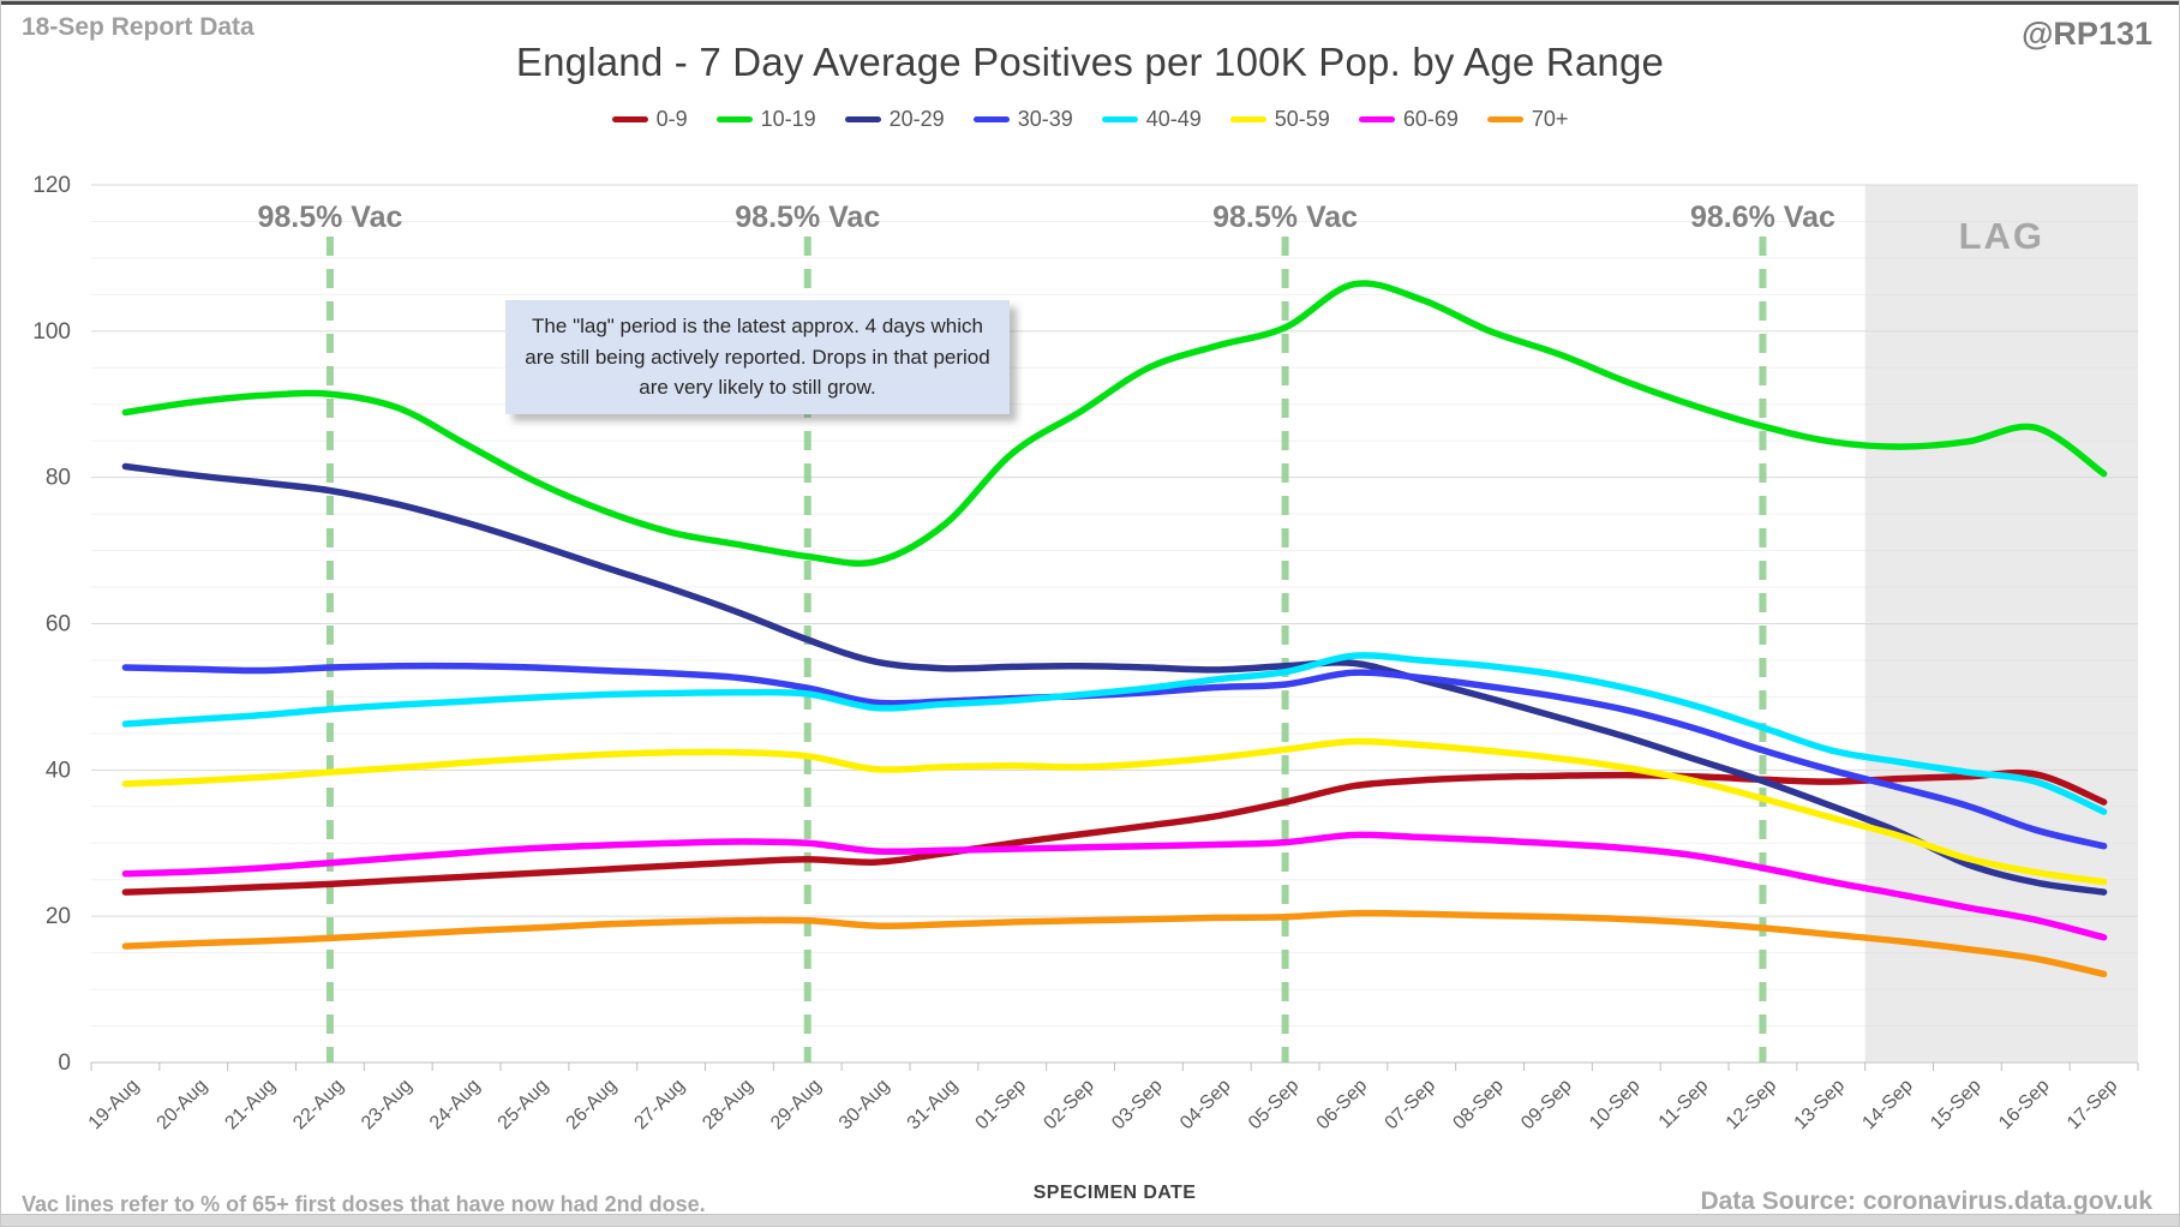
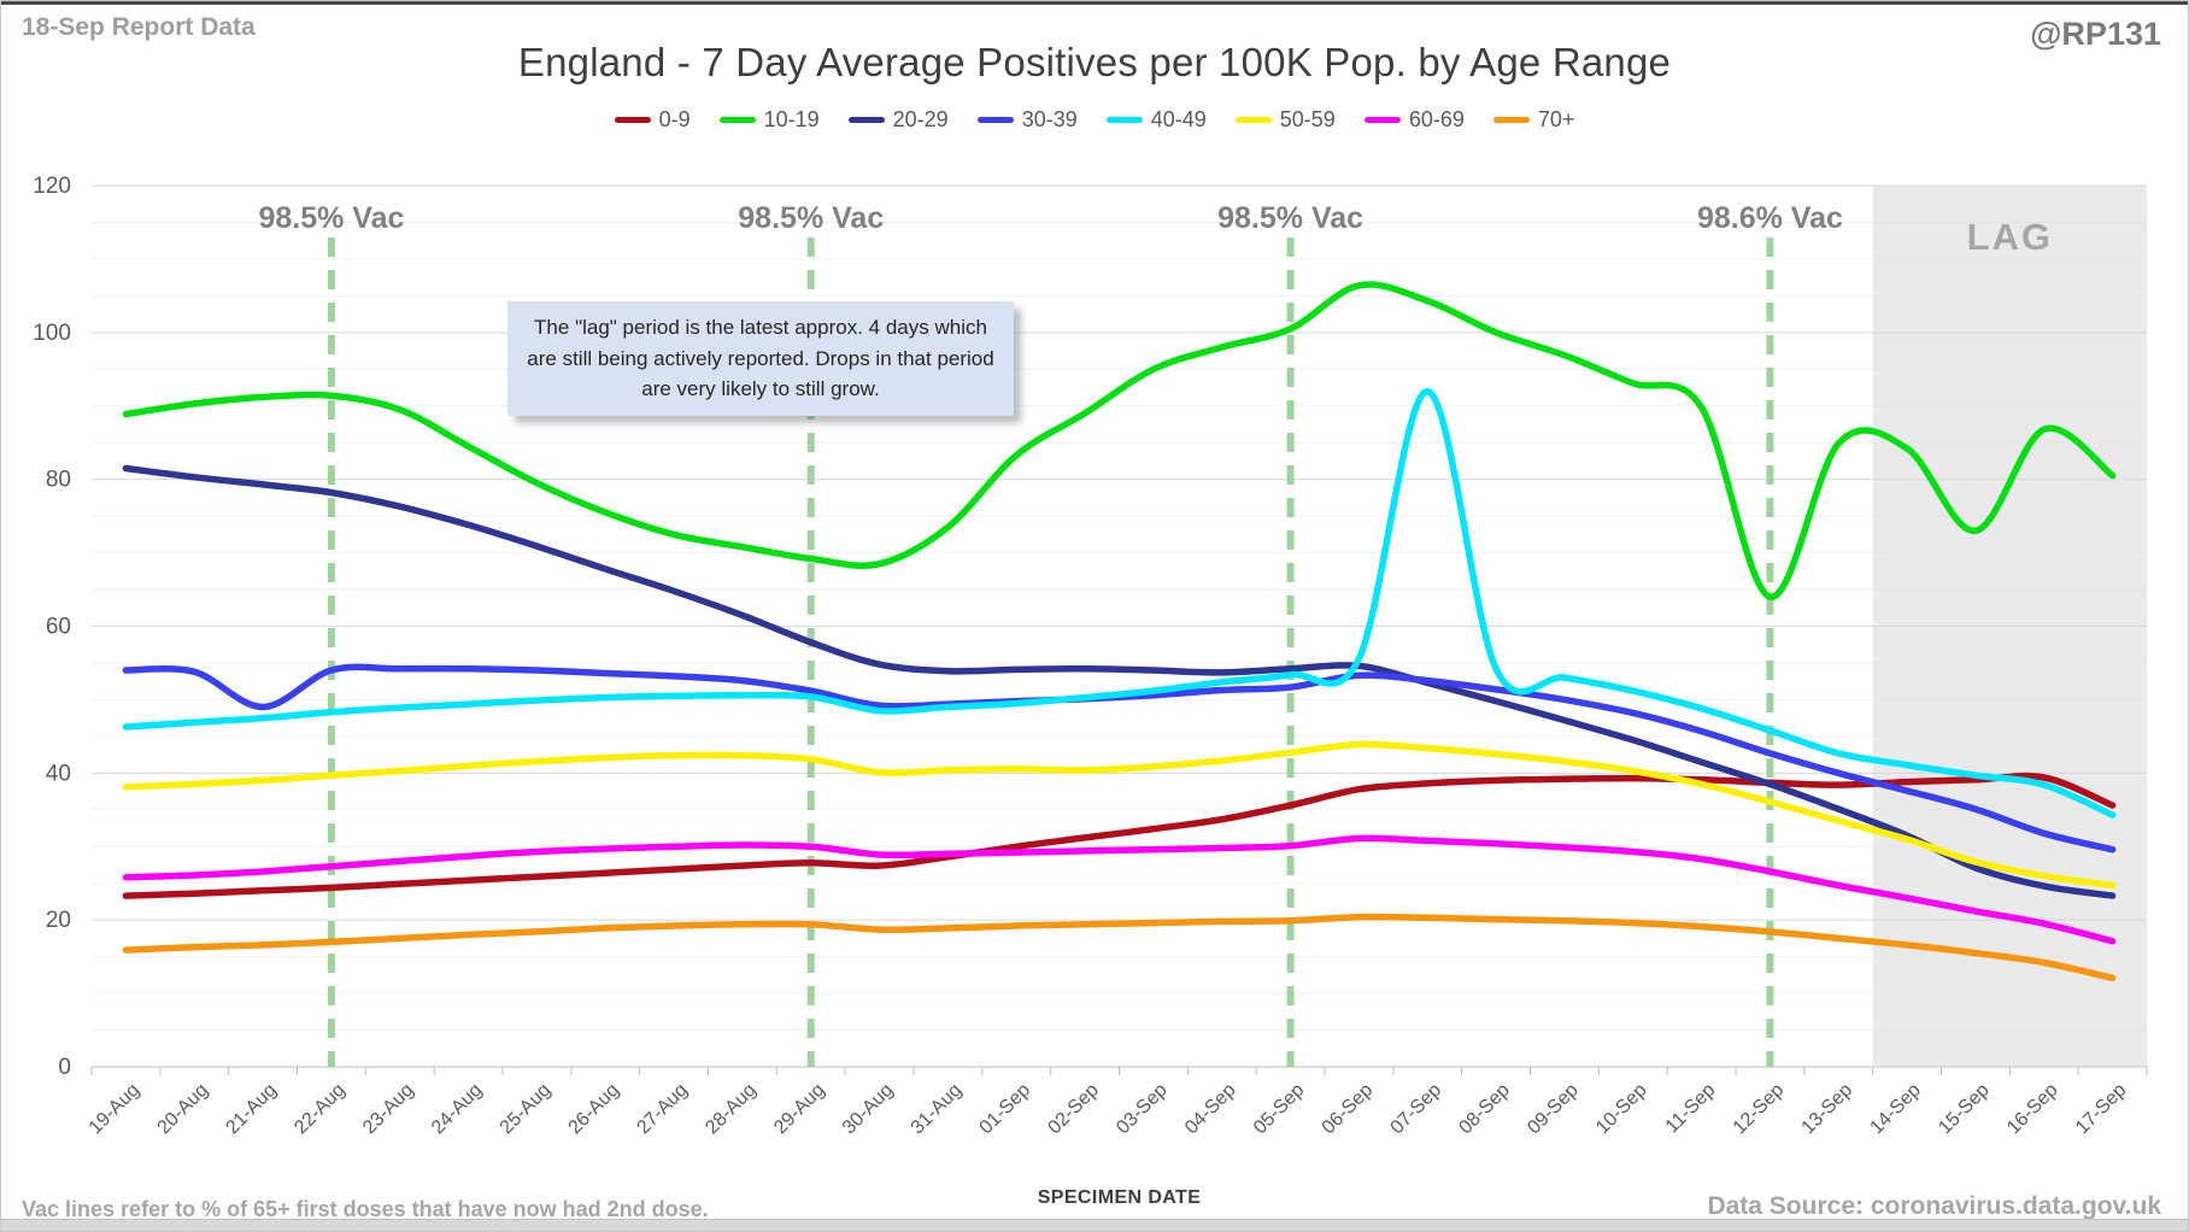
30-39/21-Aug: 54 -> 49
40-49/07-Sep: 55 -> 92
10-19/12-Sep: 87 -> 64
10-19/15-Sep: 85 -> 73
